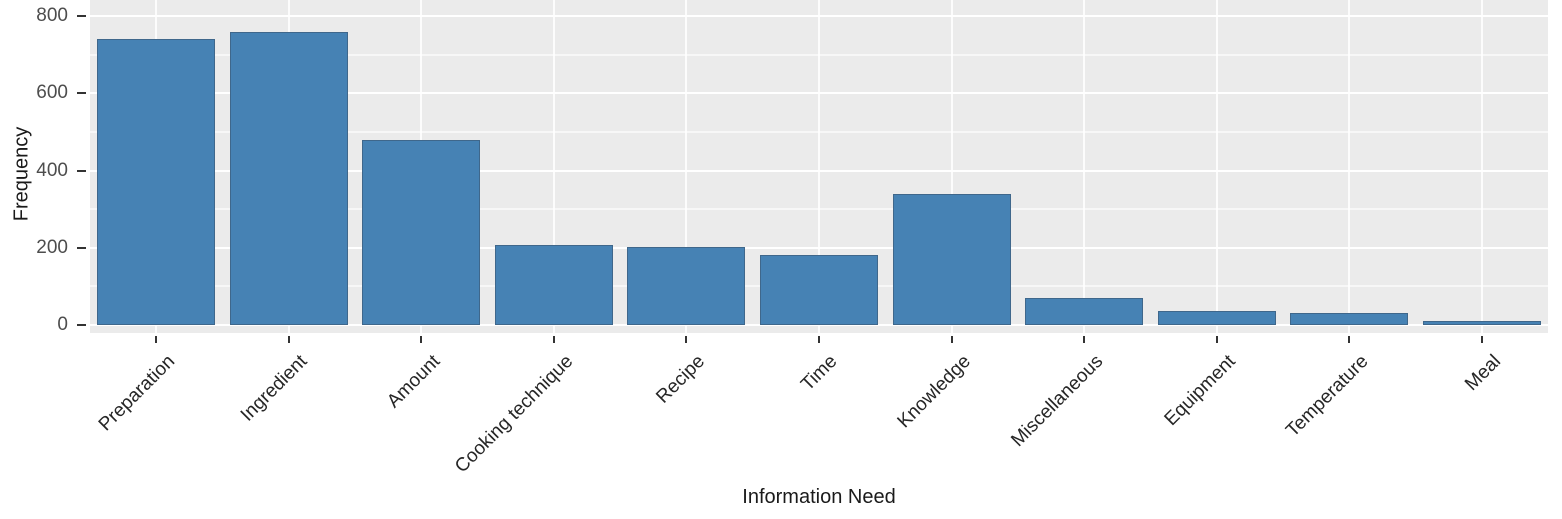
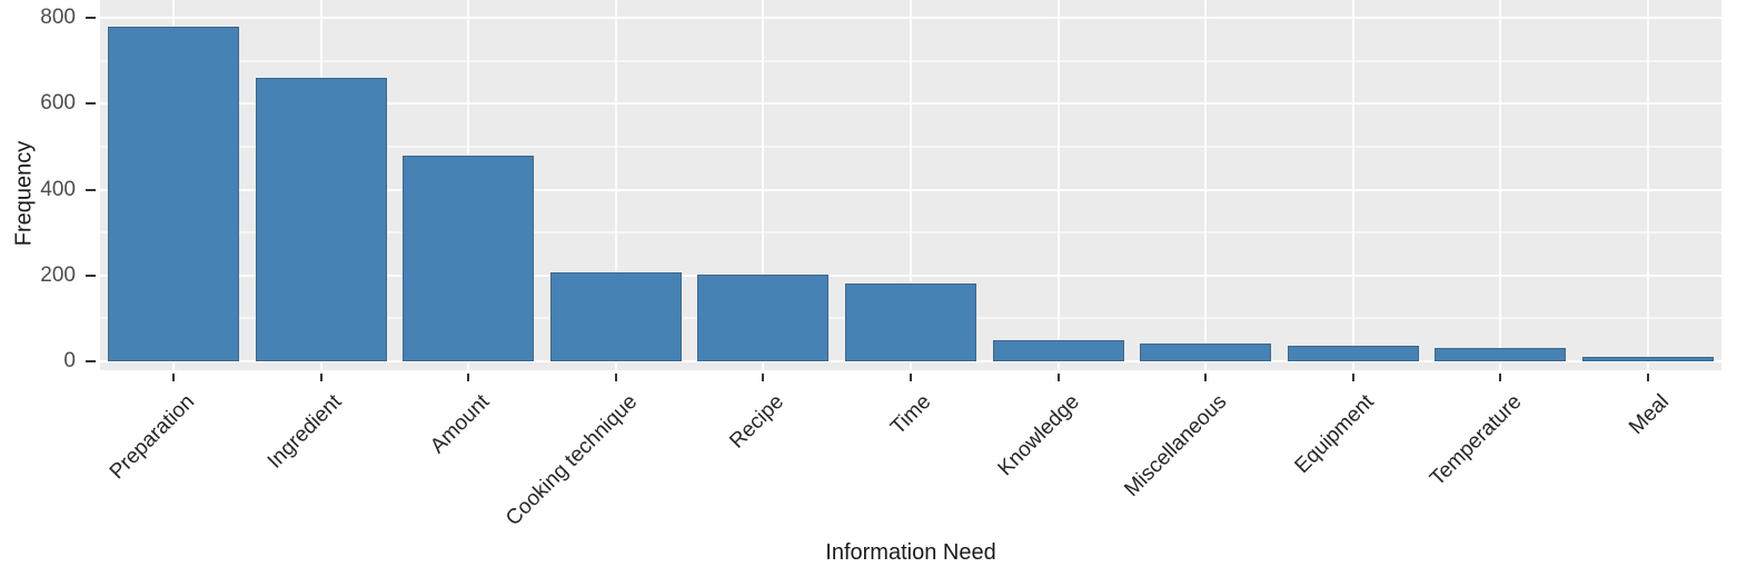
Preparation: 740 -> 780
Ingredient: 760 -> 660
Knowledge: 340 -> 50
Miscellaneous: 70 -> 40
